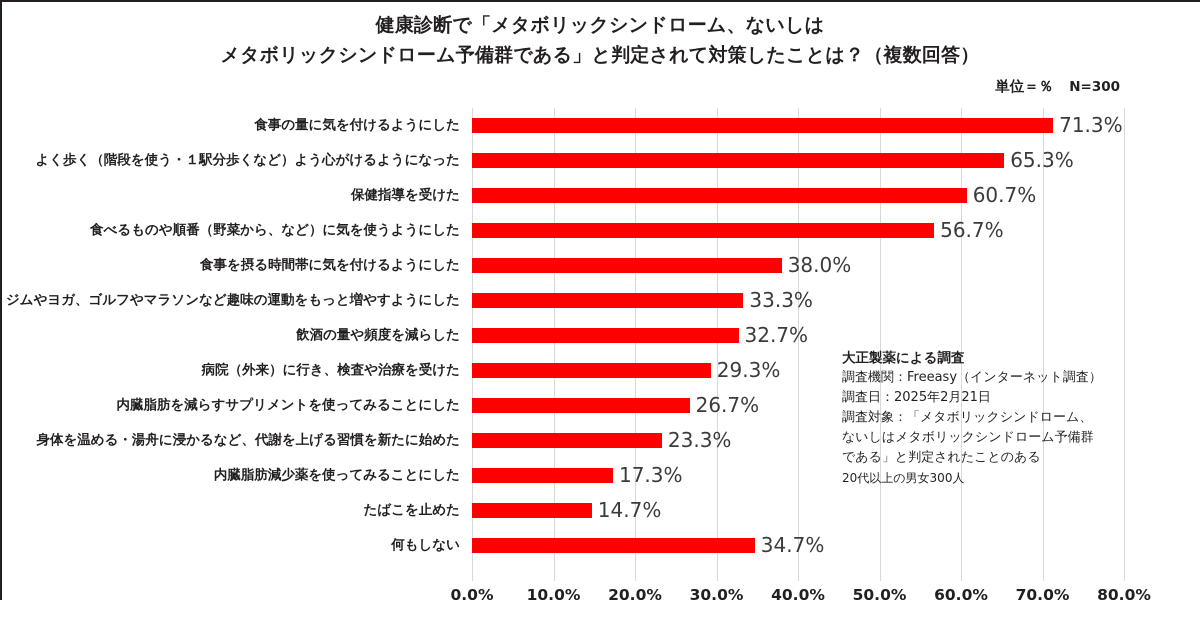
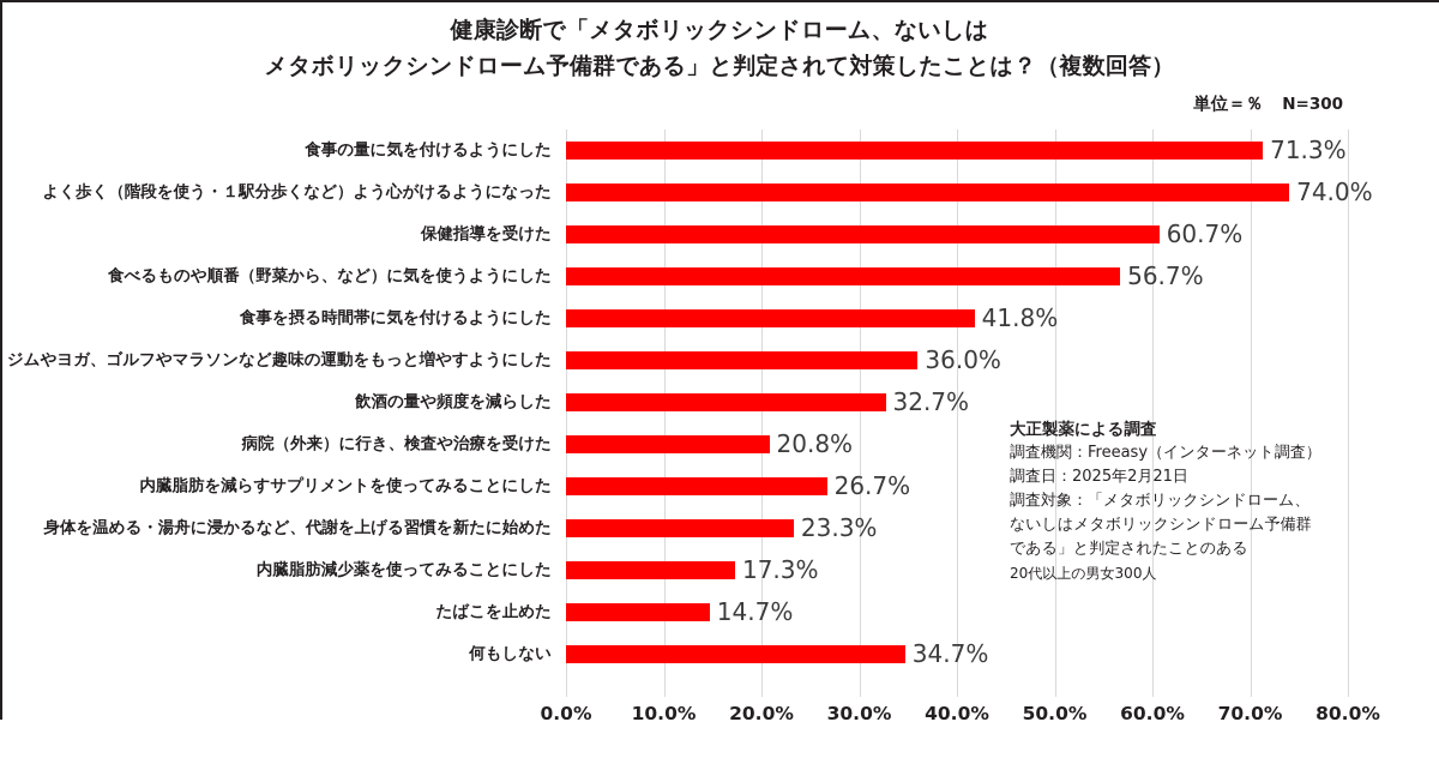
よく歩く（階段を使う・１駅分歩くなど）よう心がけるようになった: 65.3% -> 74.0%
食事を摂る時間帯に気を付けるようにした: 38.0% -> 41.8%
ジムやヨガ、ゴルフやマラソンなど趣味の運動をもっと増やすようにした: 33.3% -> 36.0%
病院（外来）に行き、検査や治療を受けた: 29.3% -> 20.8%
